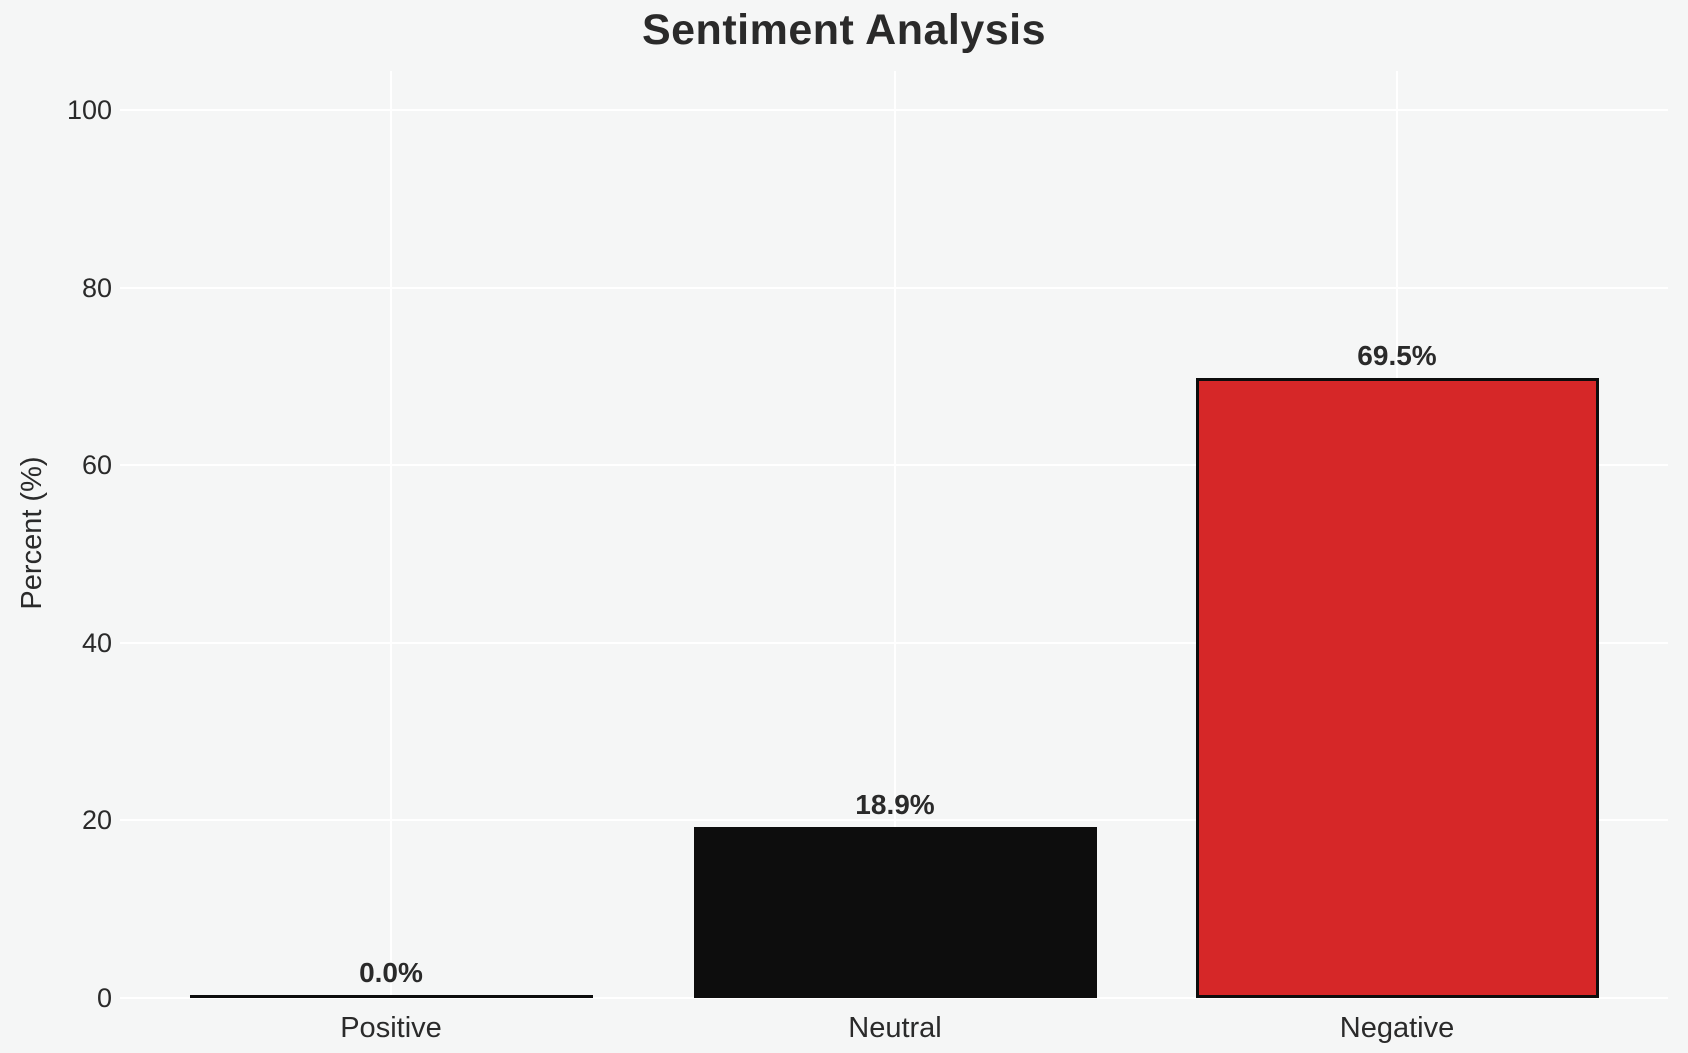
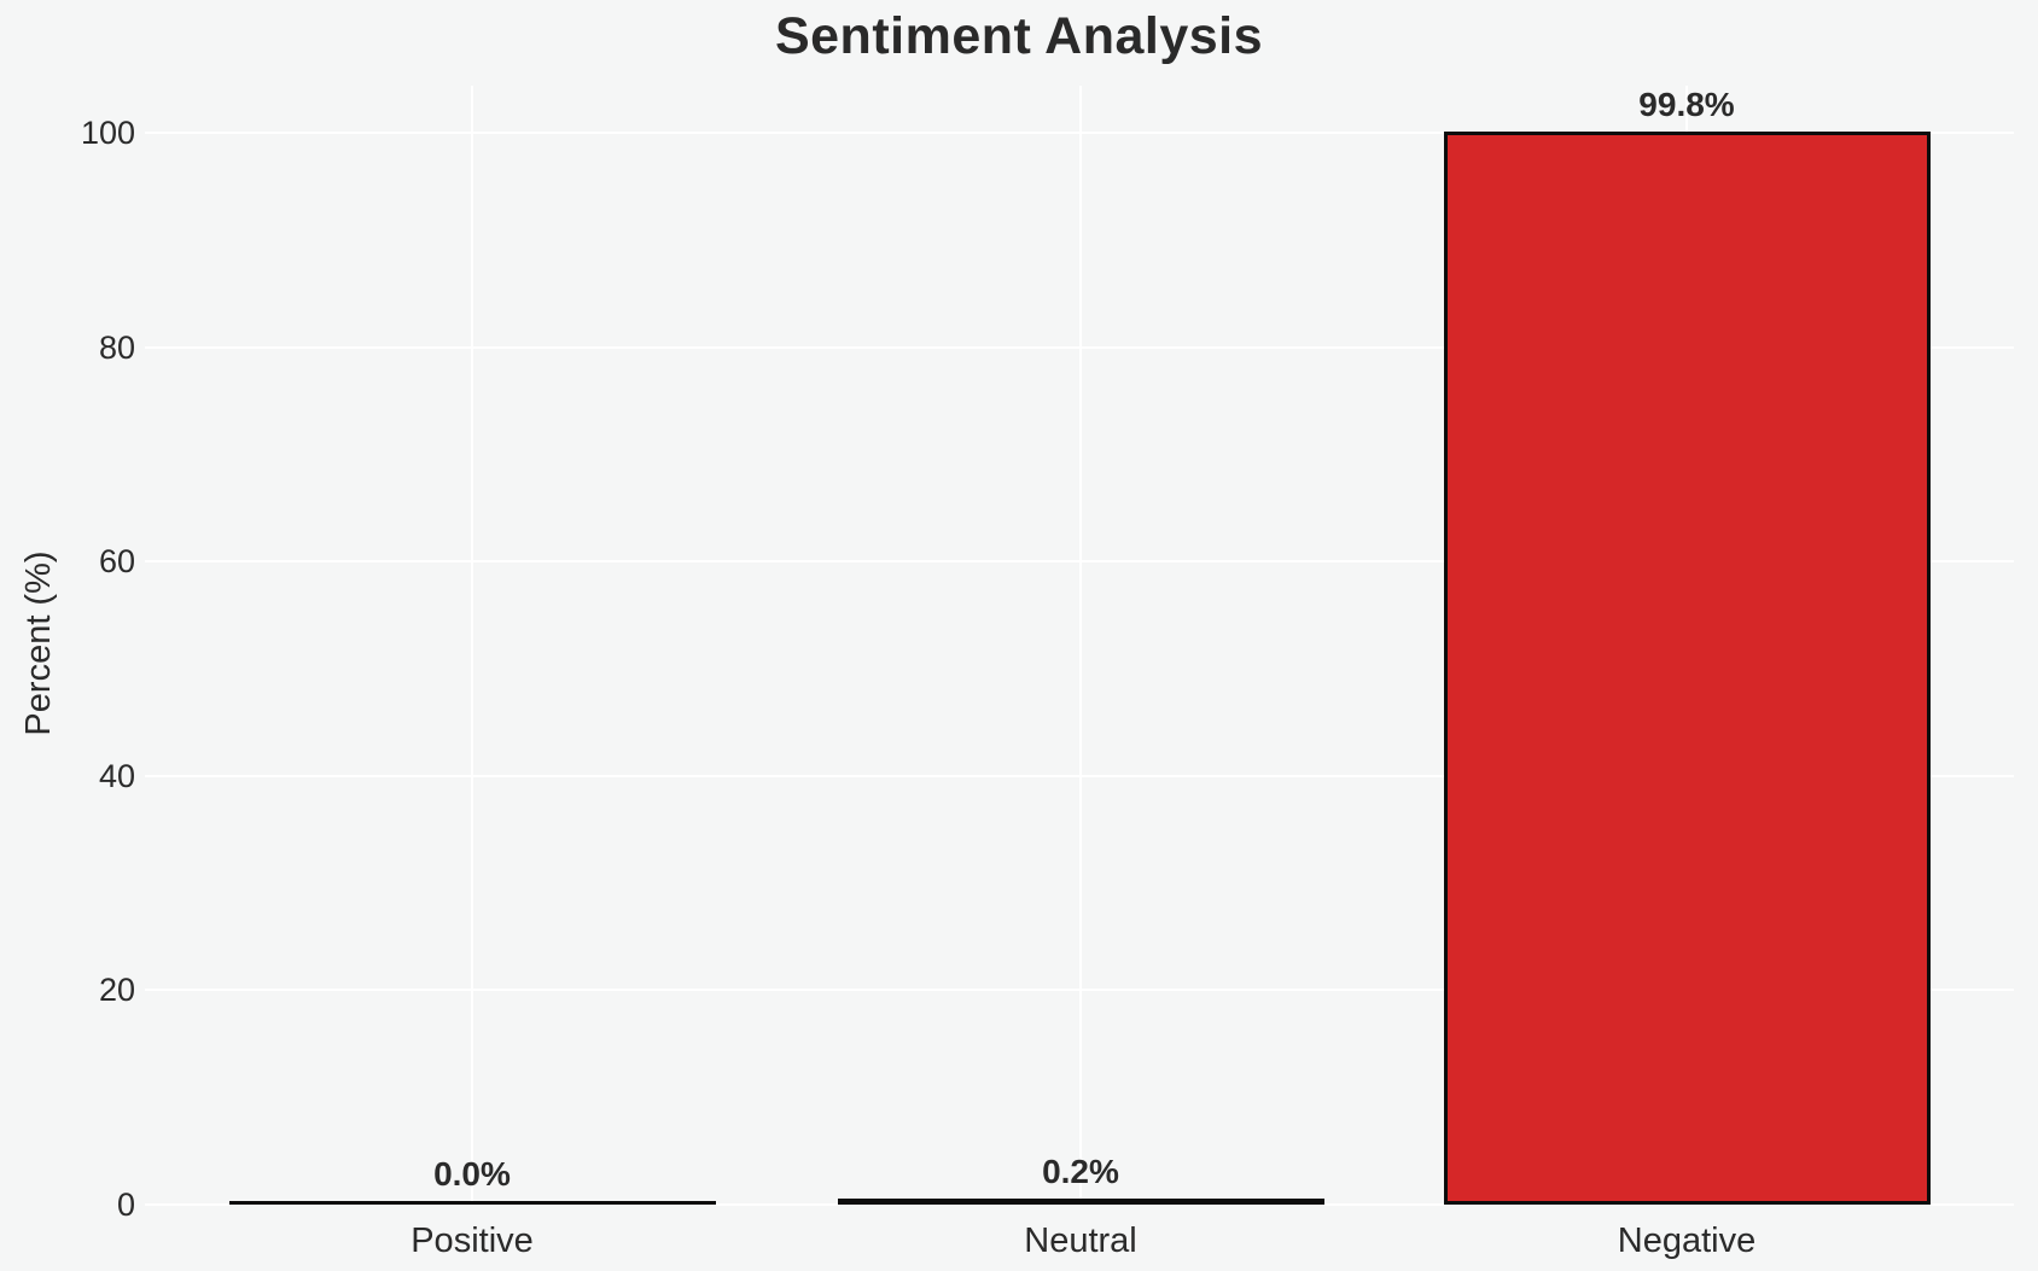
Neutral: 18.9% -> 0.2%
Negative: 69.5% -> 99.8%
